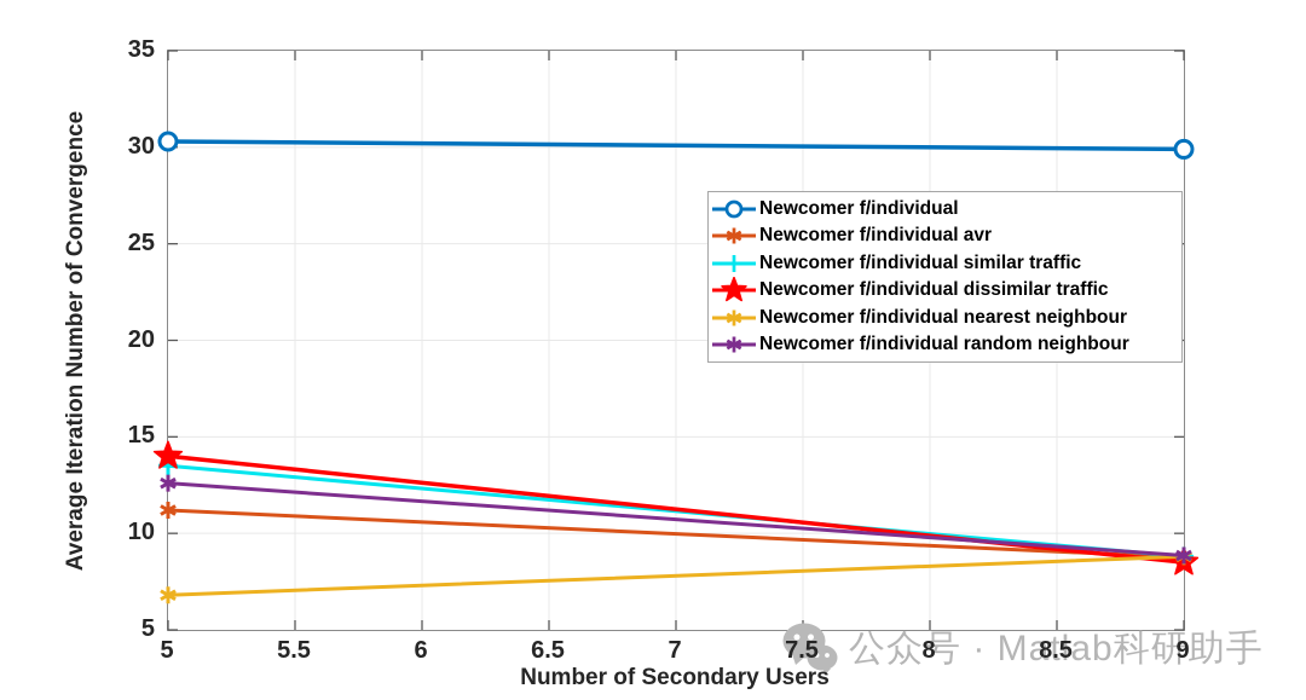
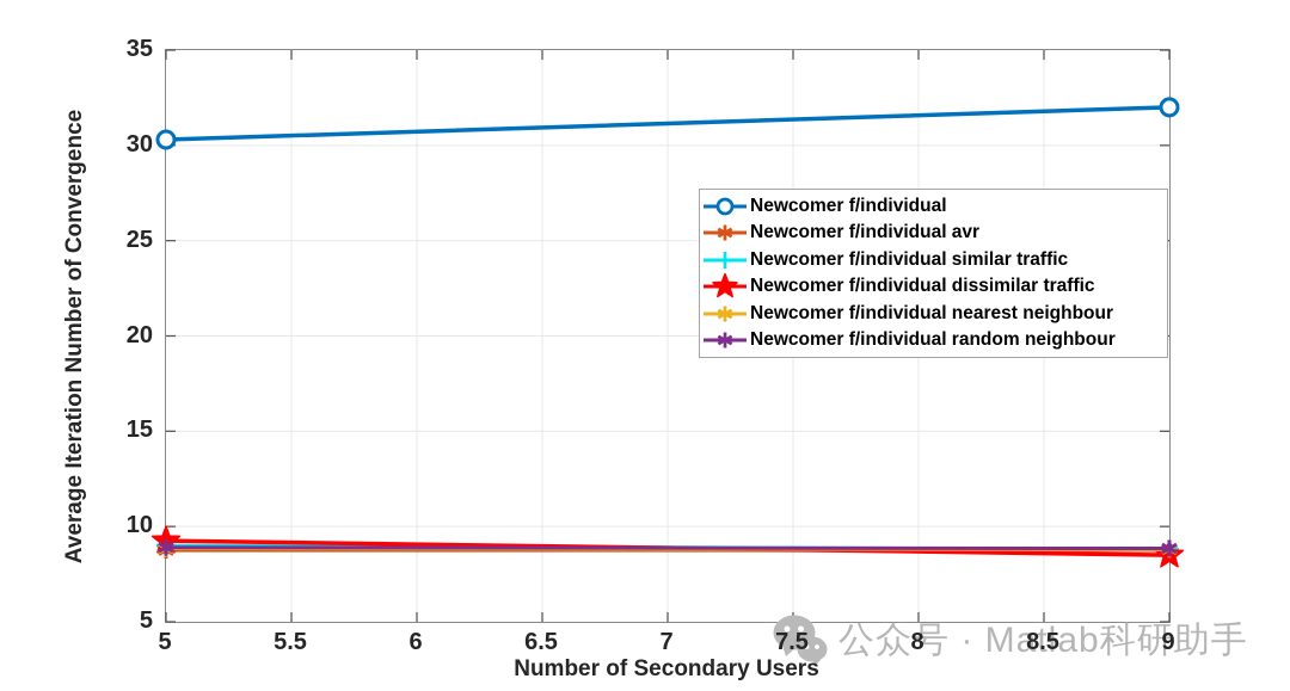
Newcomer f/individual avr/5: 11,2 -> 8,8
Newcomer f/individual similar traffic/5: 13,5 -> 9,0
Newcomer f/individual dissimilar traffic/5: 14,0 -> 9,2
Newcomer f/individual nearest neighbour/5: 6,8 -> 8,8
Newcomer f/individual random neighbour/5: 12,6 -> 8,9
Newcomer f/individual/9: 29,9 -> 32,0
